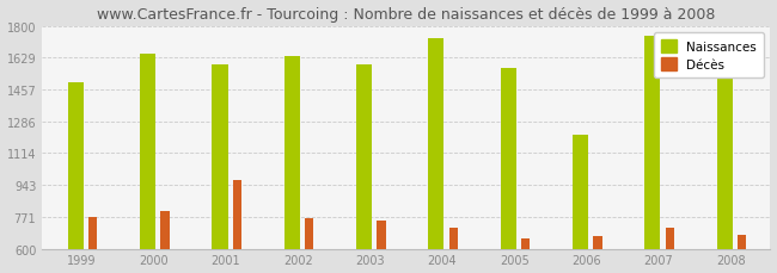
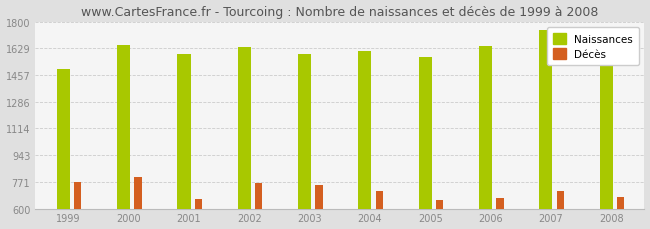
Décès/2001: 970 -> 660
Naissances/2004: 1730 -> 1610
Naissances/2006: 1210 -> 1640
